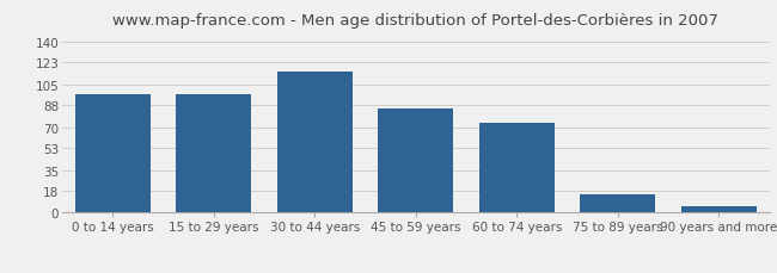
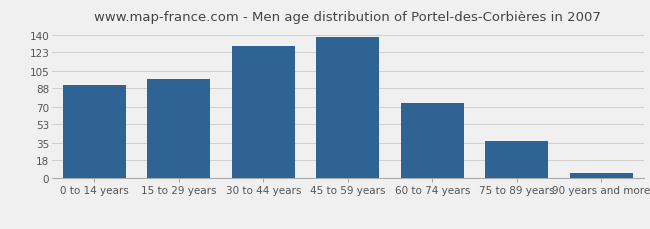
0 to 14 years: 97 -> 91
30 to 44 years: 115 -> 129
45 to 59 years: 85 -> 138
75 to 89 years: 15 -> 36
